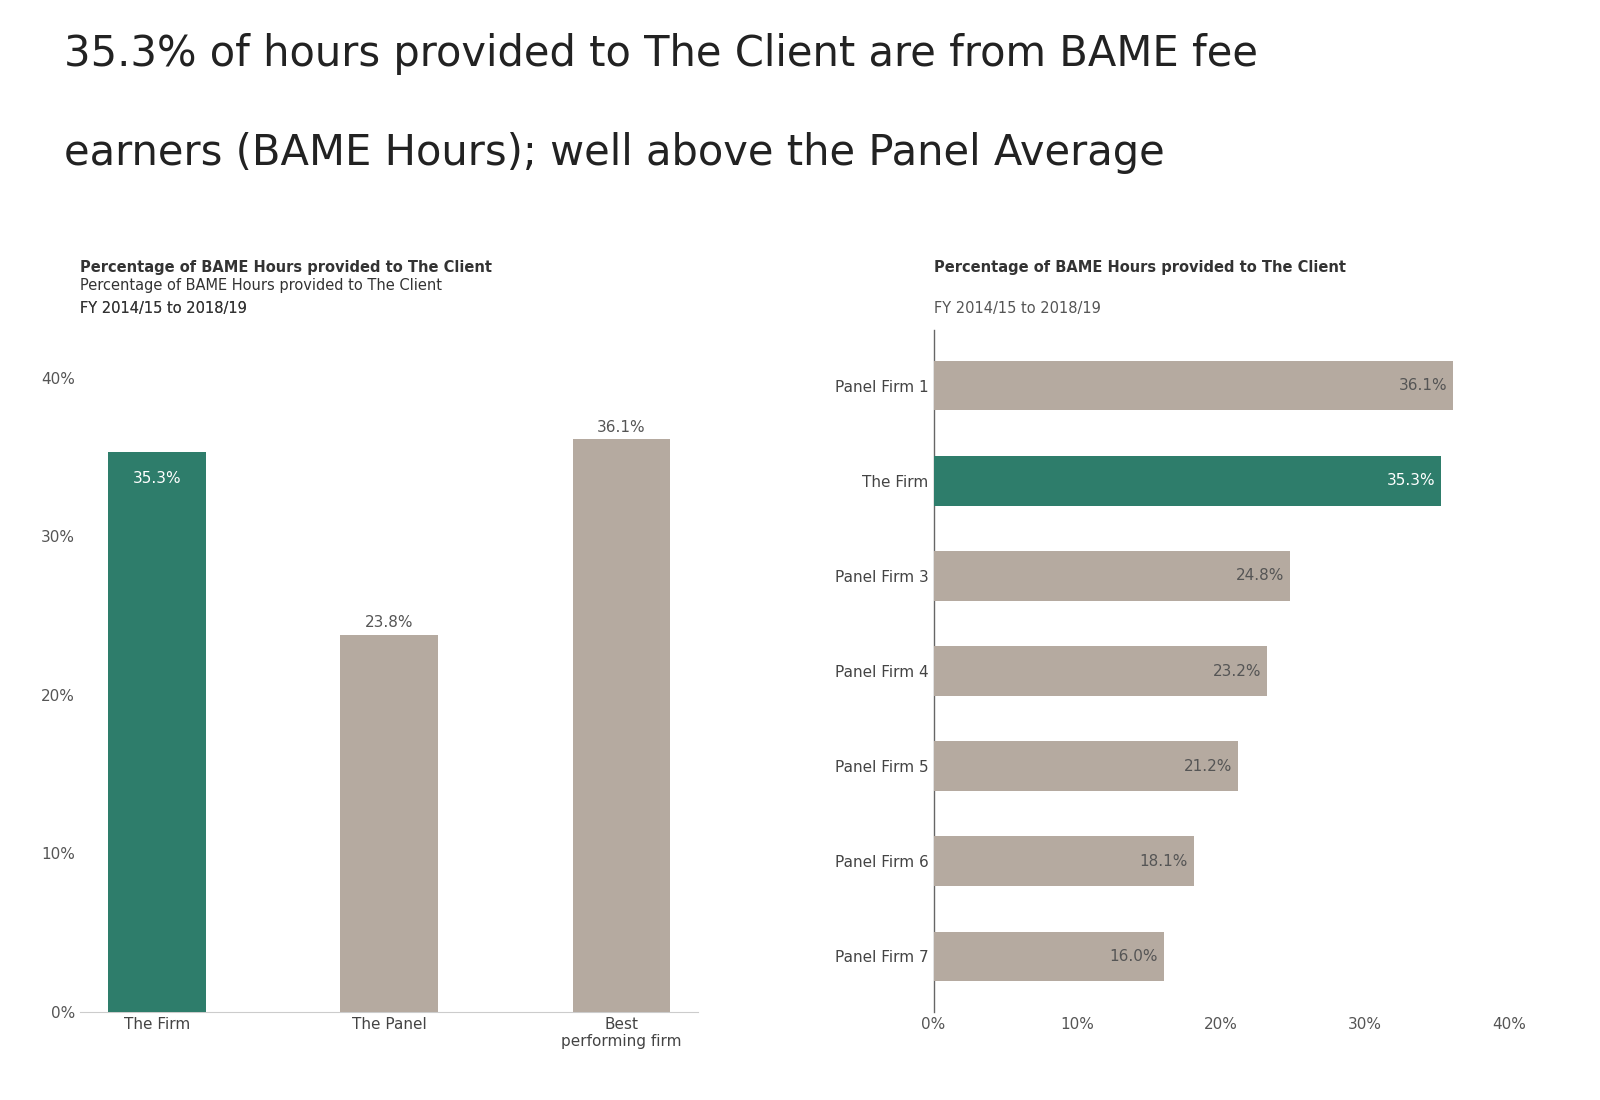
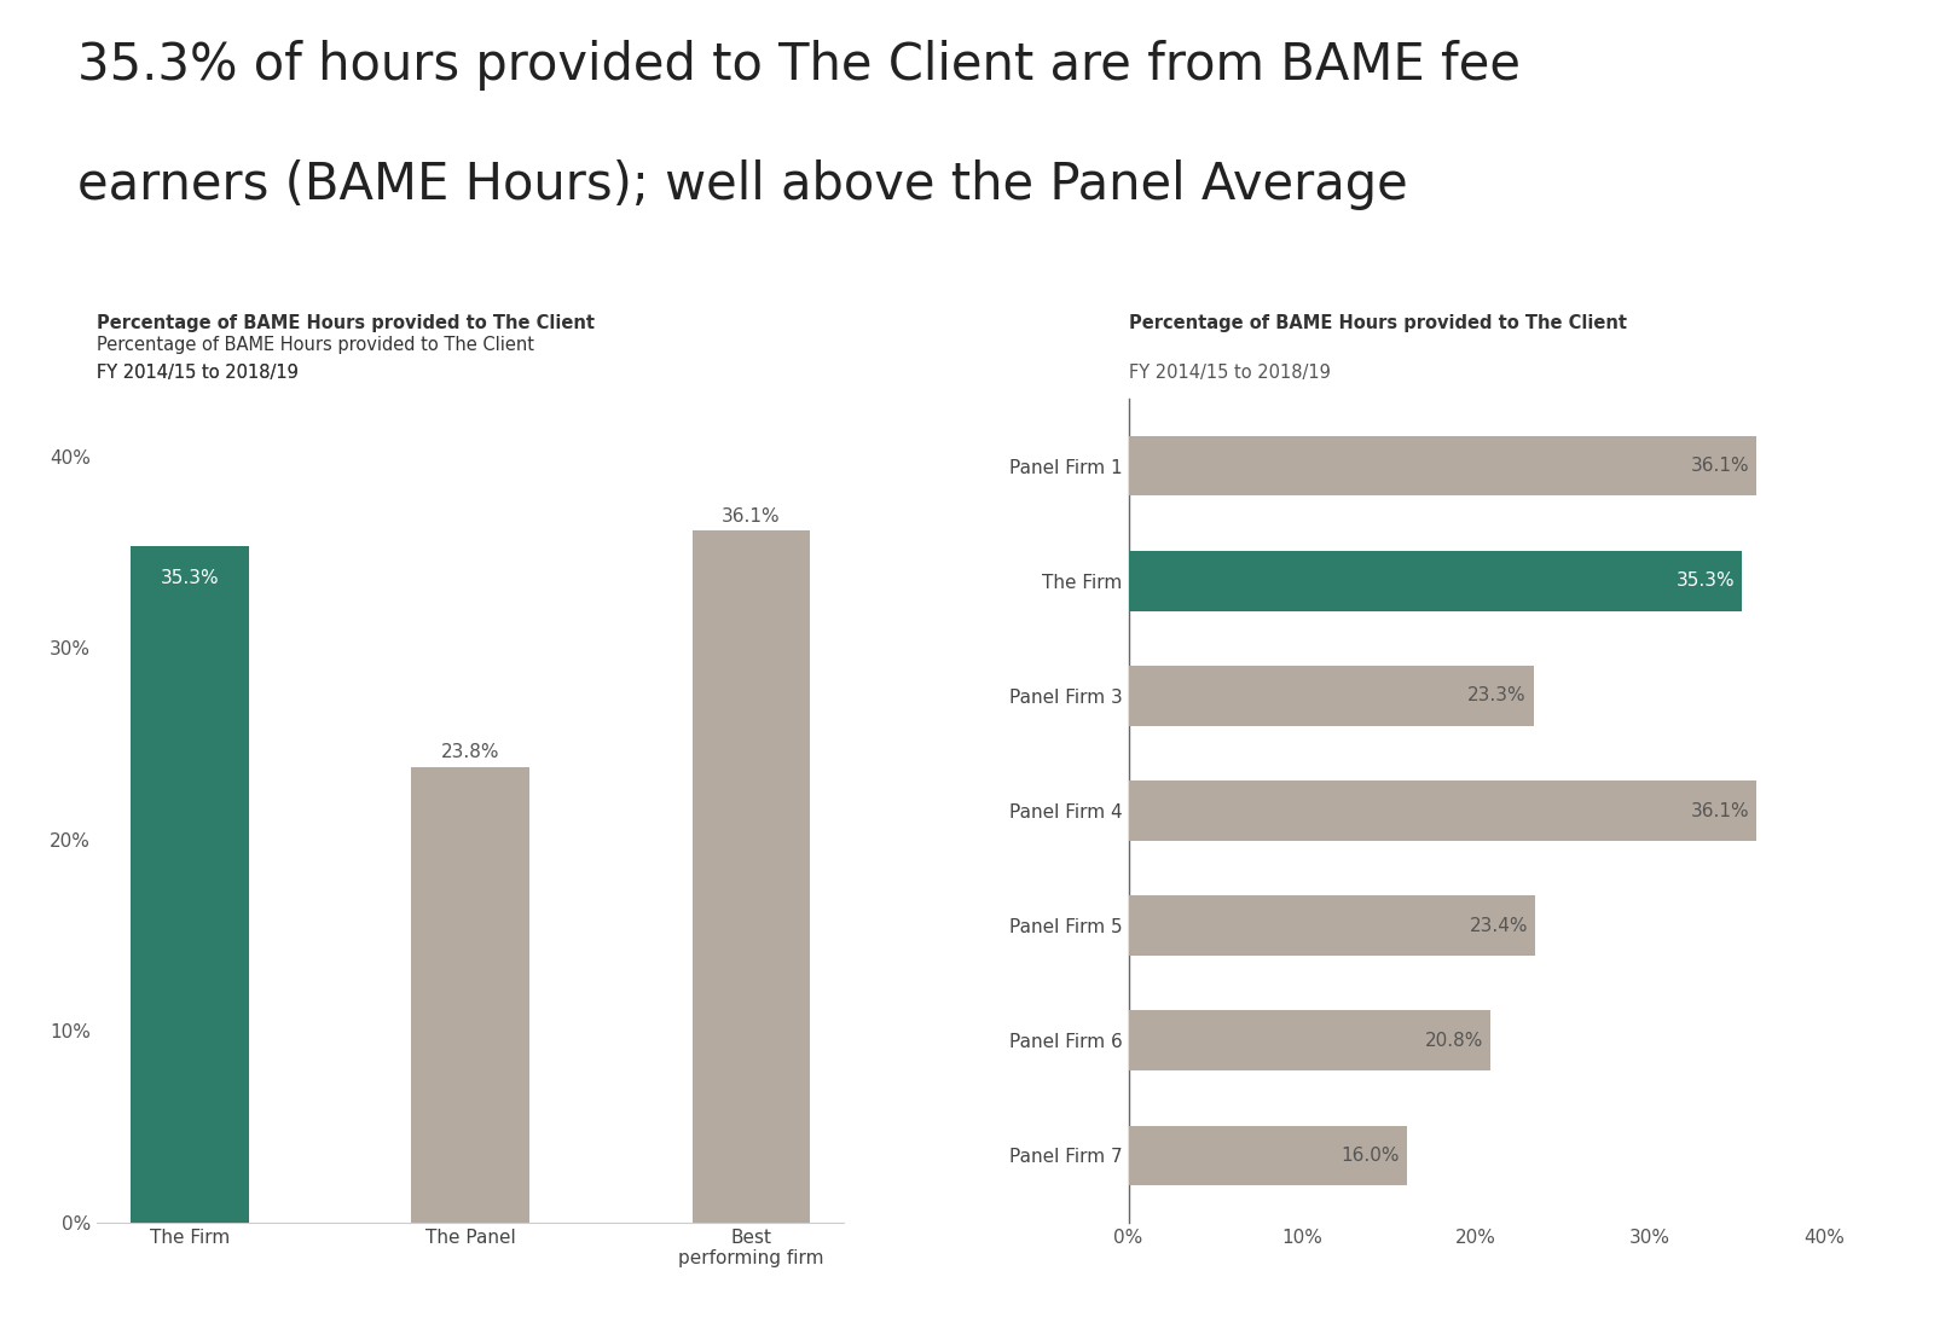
Panel Firm 3: 24.8% -> 23.3%
Panel Firm 4: 23.2% -> 36.1%
Panel Firm 5: 21.2% -> 23.4%
Panel Firm 6: 18.1% -> 20.8%
